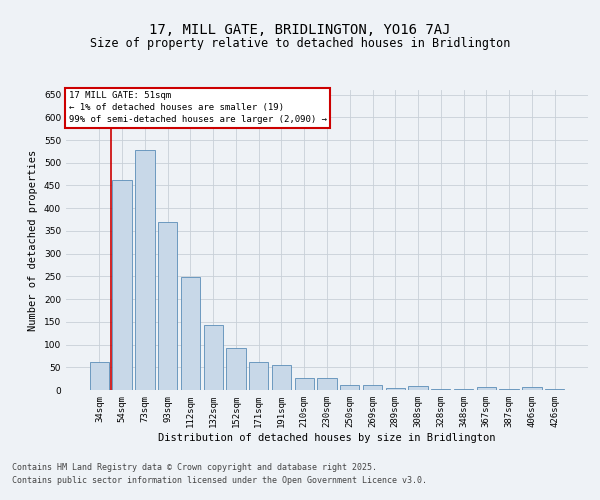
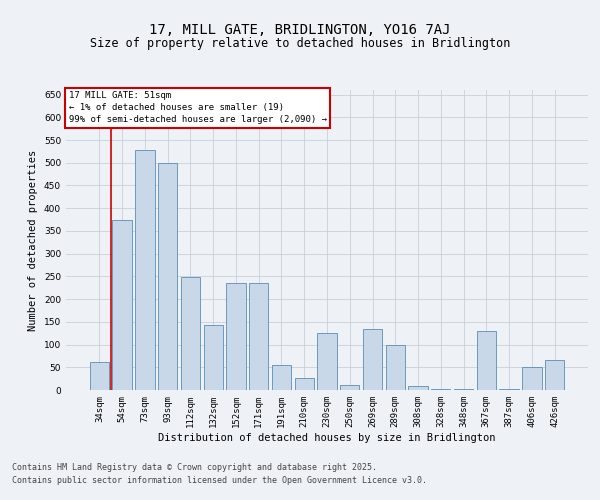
54sqm: 462 -> 375
93sqm: 370 -> 500
152sqm: 93 -> 235
171sqm: 62 -> 235
230sqm: 26 -> 125
269sqm: 11 -> 135
289sqm: 4 -> 100
367sqm: 6 -> 130
406sqm: 6 -> 50
426sqm: 3 -> 65
